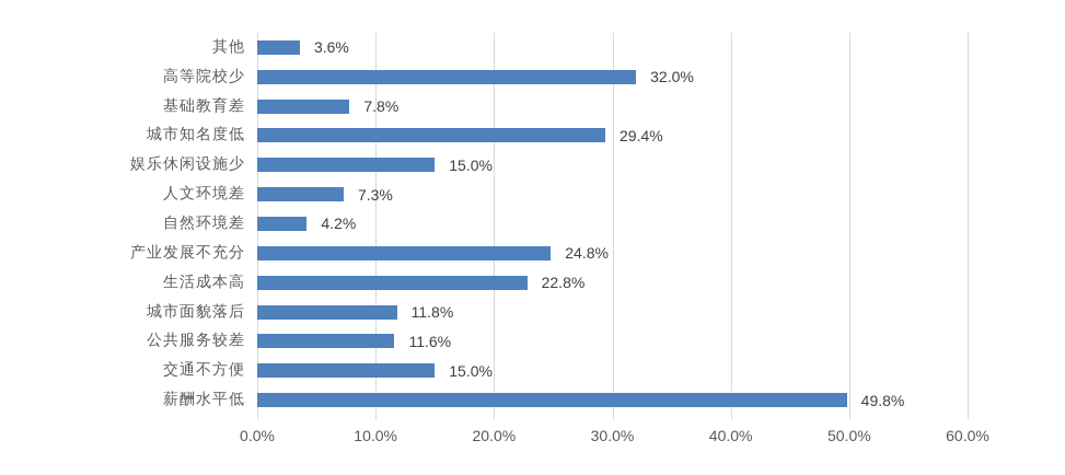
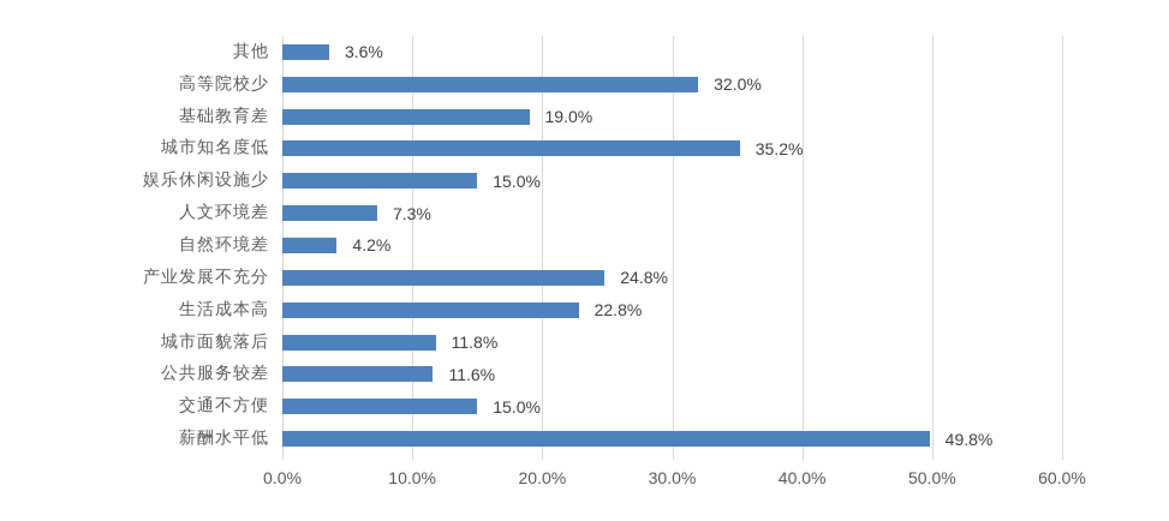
基础教育差: 7.8% -> 19.0%
城市知名度低: 29.4% -> 35.2%
